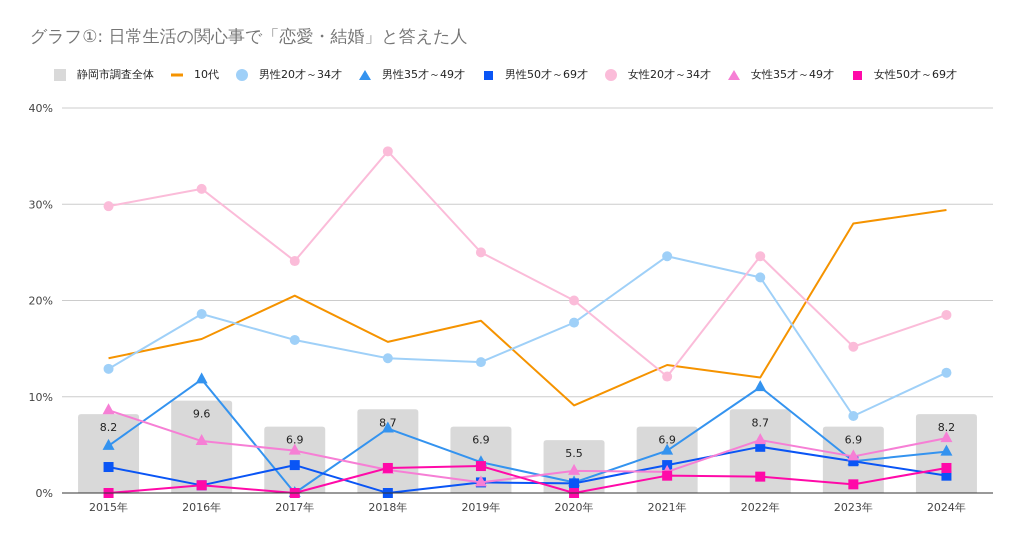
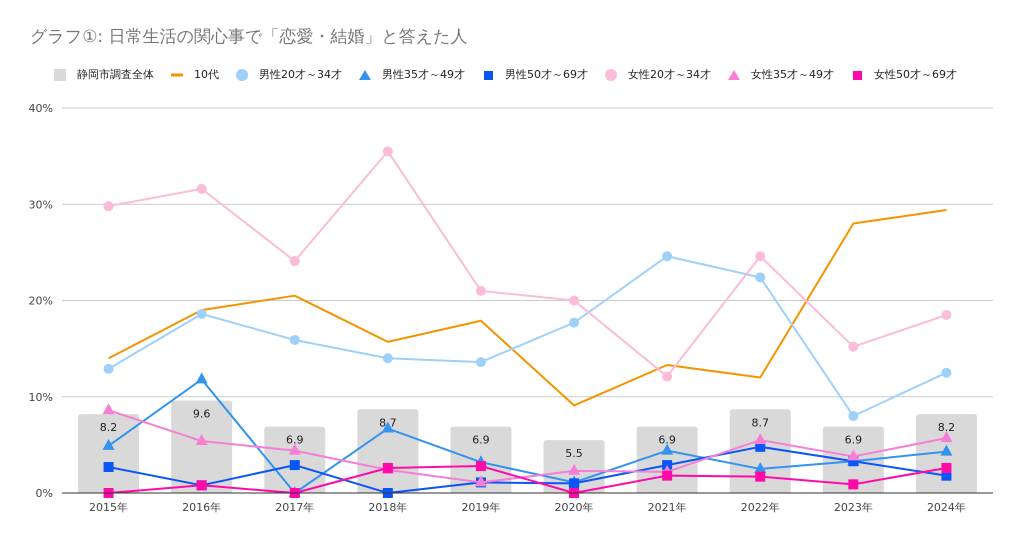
10代/2016年: 16% -> 19%
女性20才～34才/2019年: 25% -> 21%
男性35才～49才/2022年: 11% -> 2%
